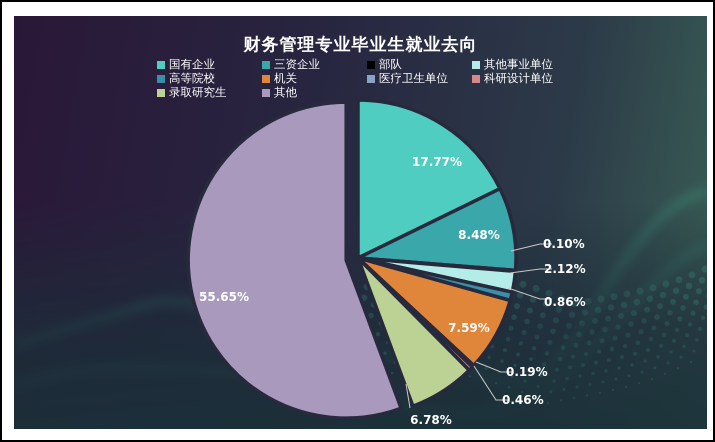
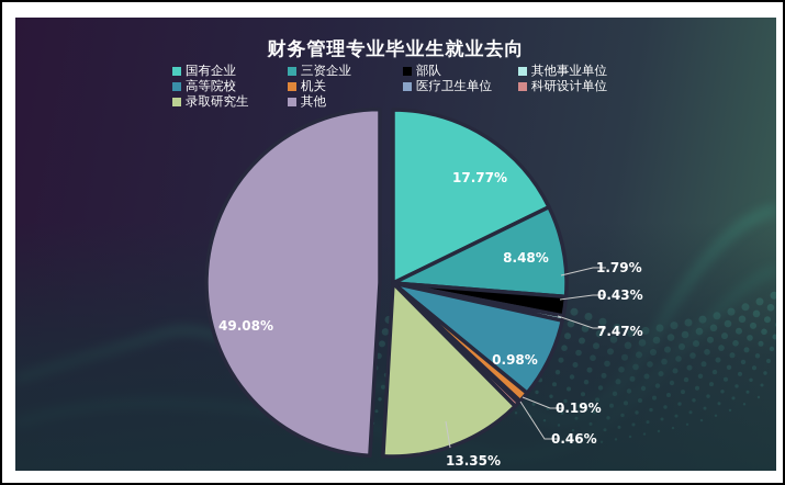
部队: 0.10% -> 1.79%
其他事业单位: 2.12% -> 0.43%
高等院校: 0.86% -> 7.47%
机关: 7.59% -> 0.98%
录取研究生: 6.78% -> 13.35%
其他: 55.65% -> 49.08%
